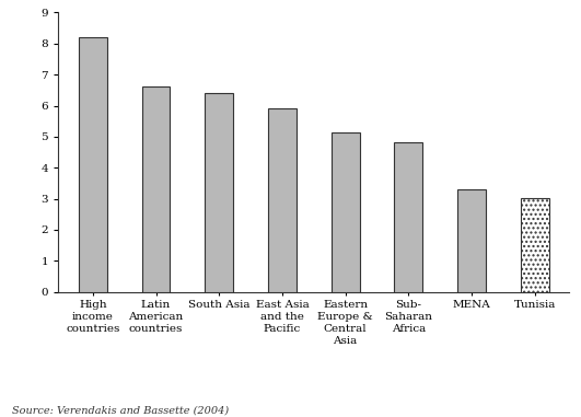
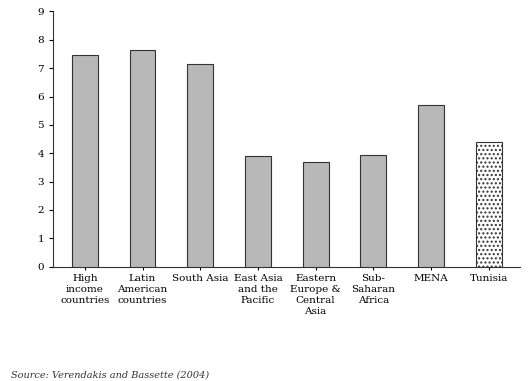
High income countries: 8.20 -> 7.45
Latin American countries: 6.62 -> 7.65
South Asia: 6.42 -> 7.15
East Asia and the Pacific: 5.93 -> 3.90
Eastern Europe & Central Asia: 5.12 -> 3.70
Sub- Saharan Africa: 4.82 -> 3.95
MENA: 3.32 -> 5.70
Tunisia: 3.02 -> 4.40
